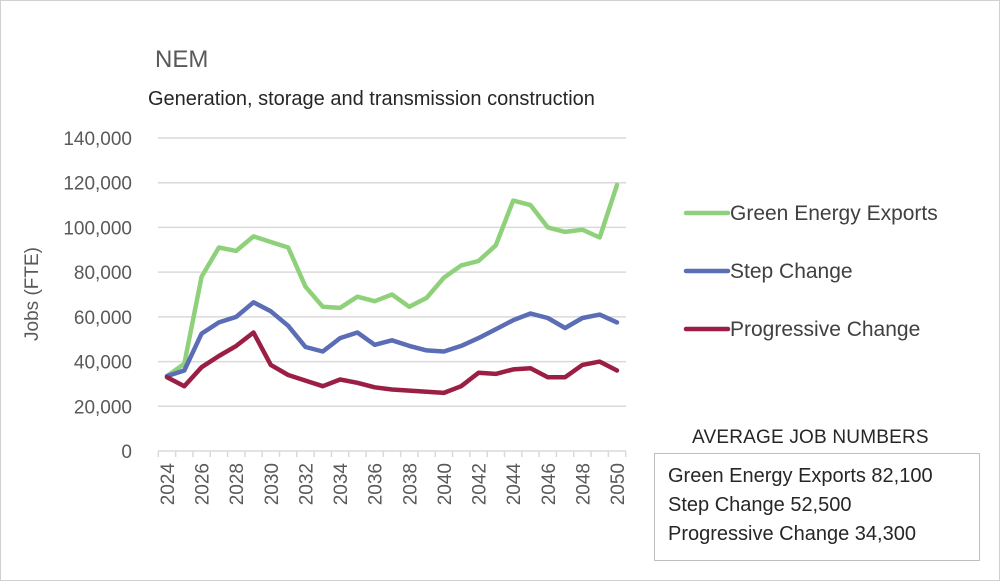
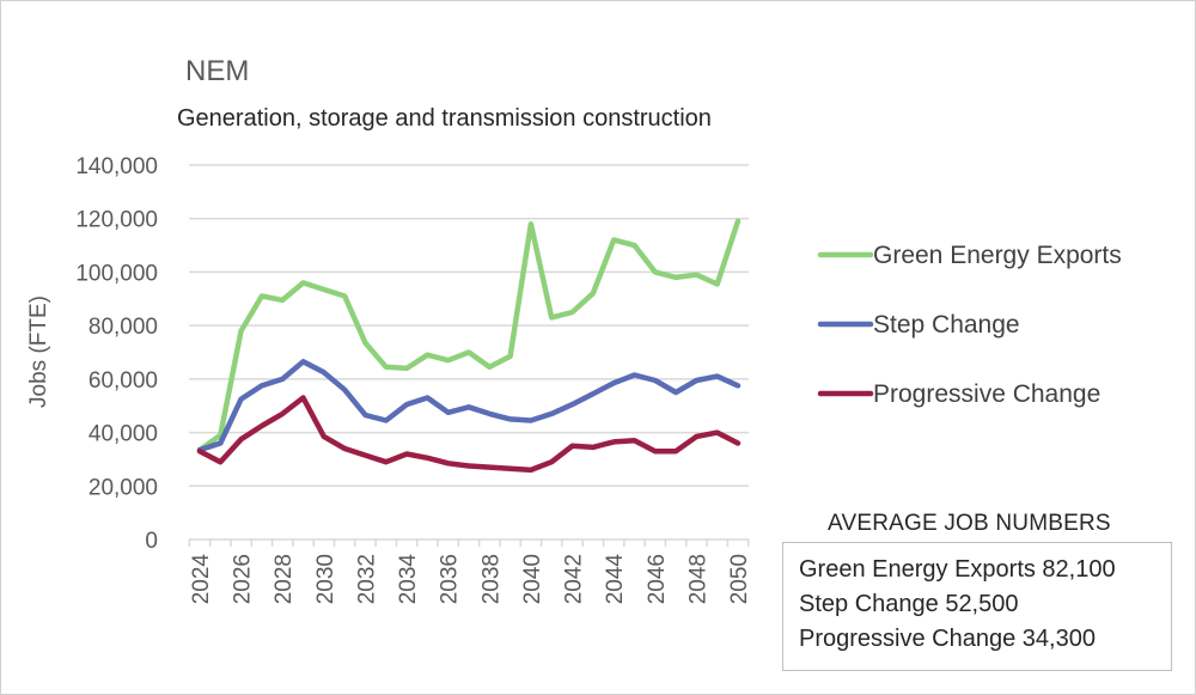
Green Energy Exports/2040: 78000 -> 118000
